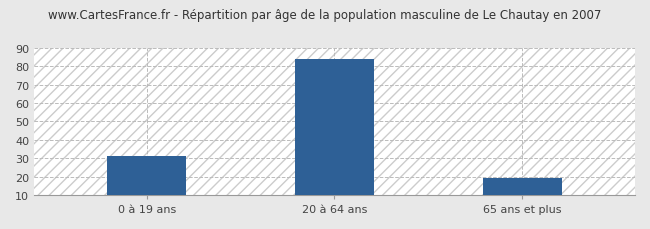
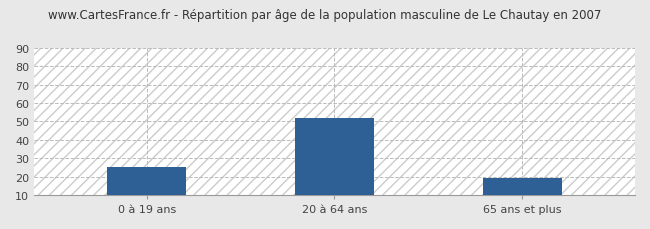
0 à 19 ans: 31 -> 25
20 à 64 ans: 84 -> 52
